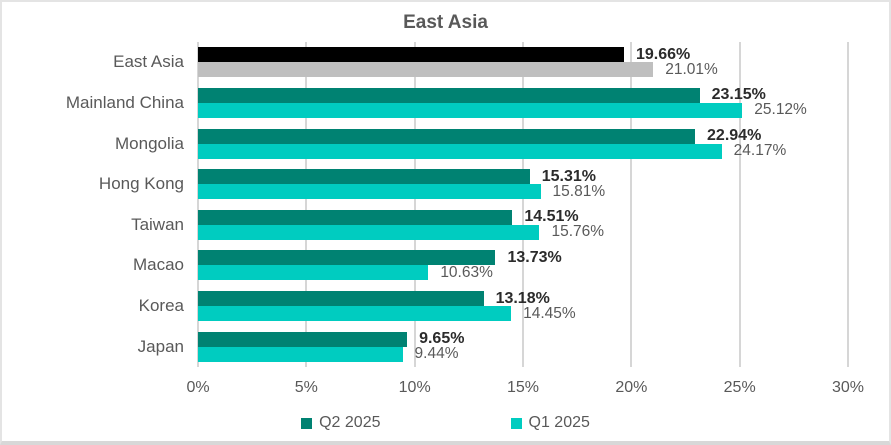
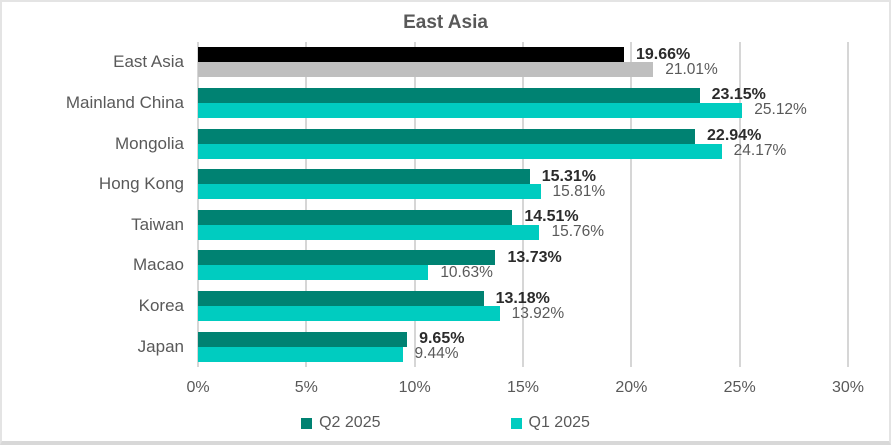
Q1 2025/Korea: 14.45% -> 13.92%
